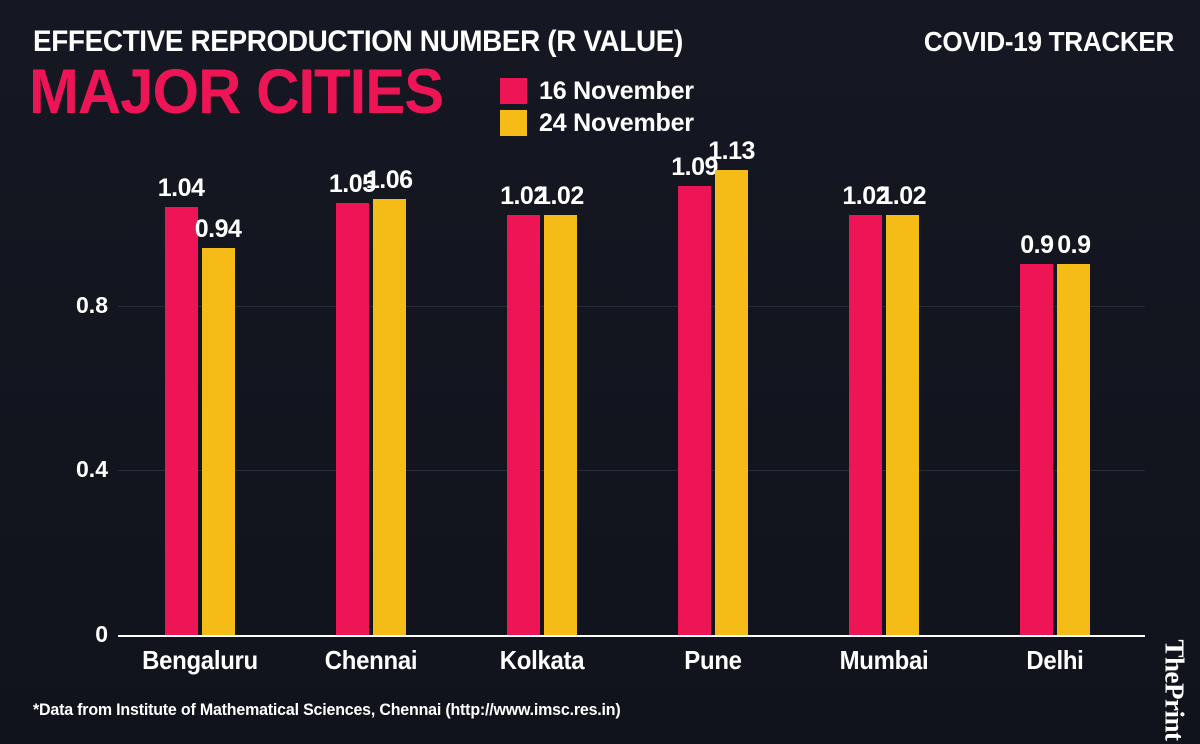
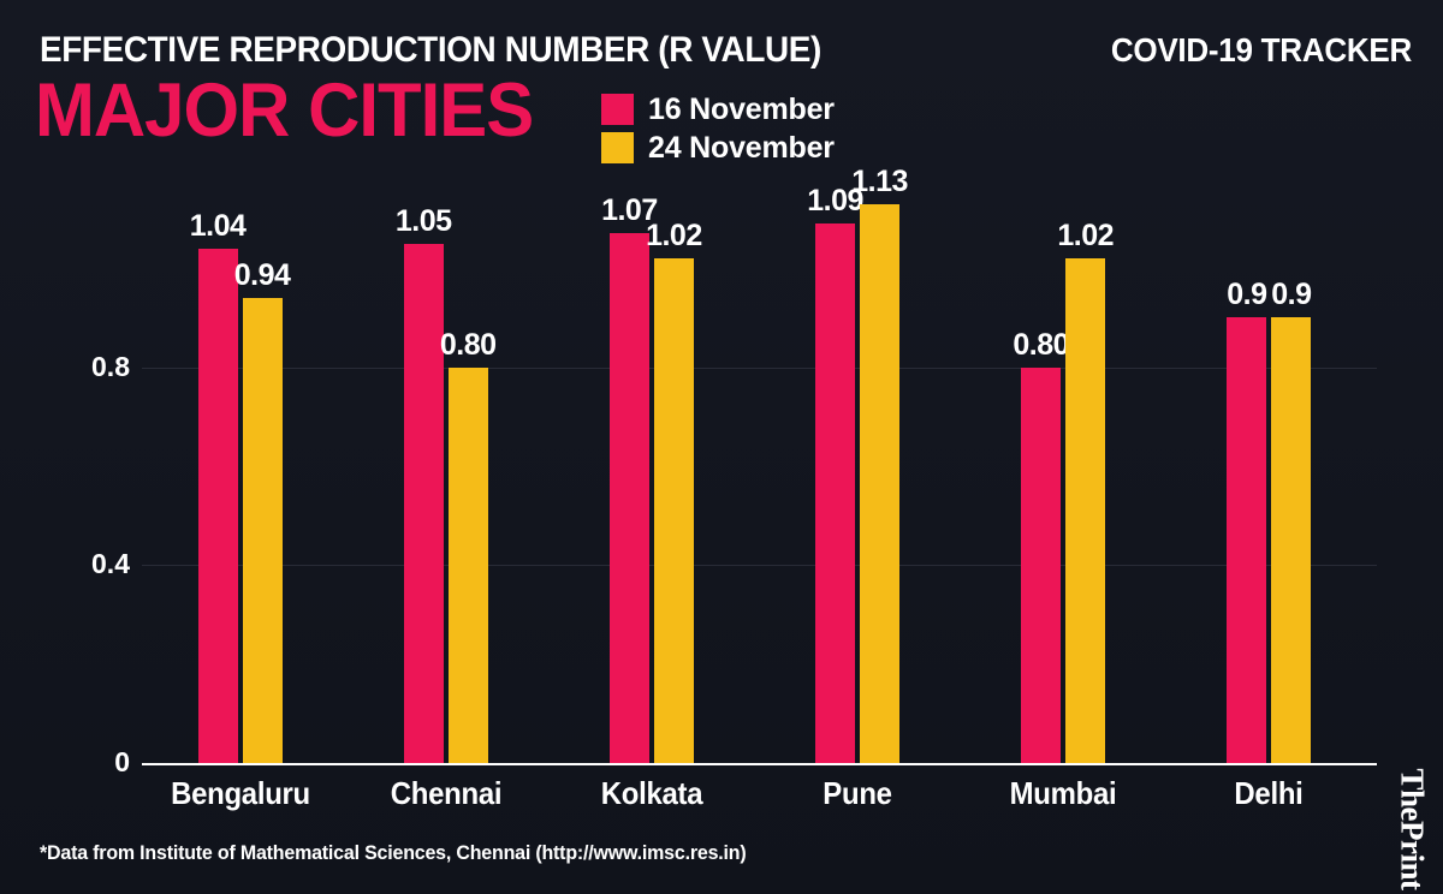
24 November/Chennai: 1.06 -> 0.80
16 November/Kolkata: 1.02 -> 1.07
16 November/Mumbai: 1.02 -> 0.80
